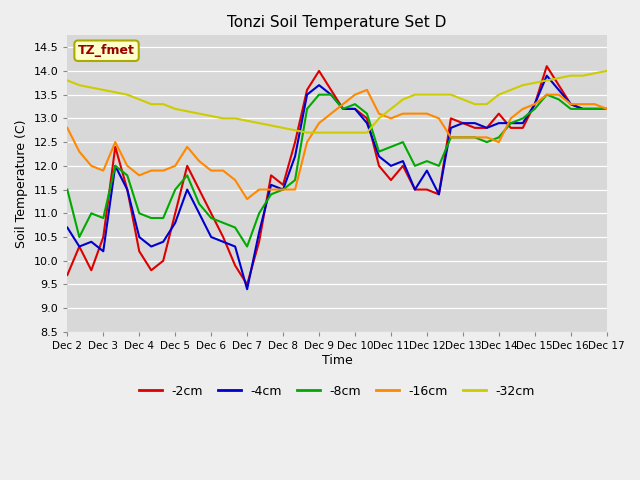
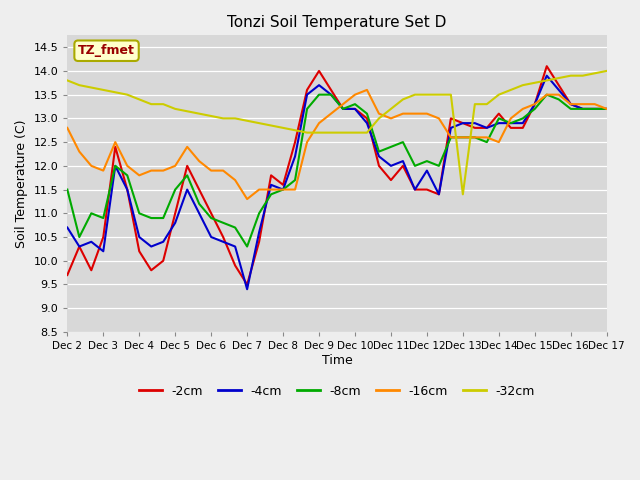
-32cm/Dec 13: 13.40 -> 11.40
-8cm/Dec 14: 12.6 -> 13.0
